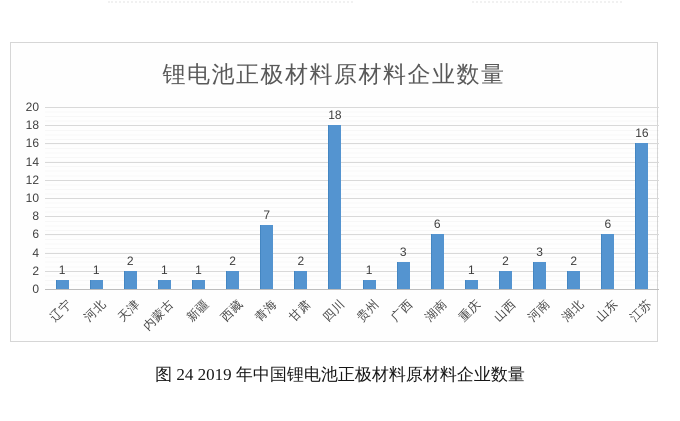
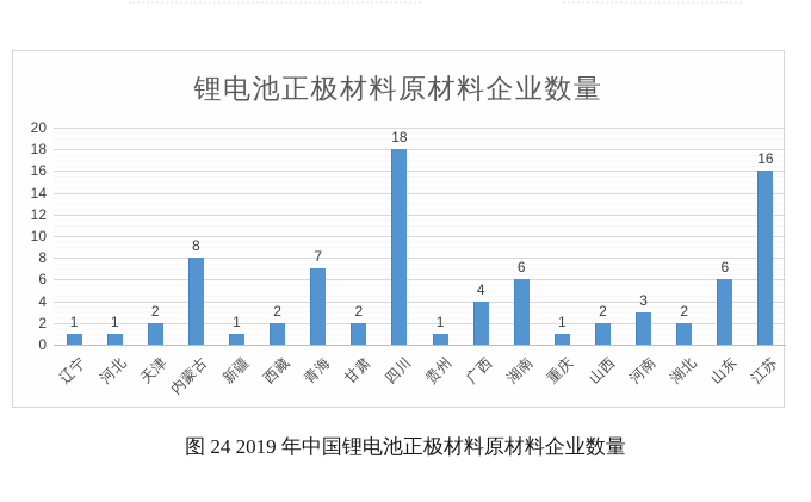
内蒙古: 1 -> 8
广西: 3 -> 4
